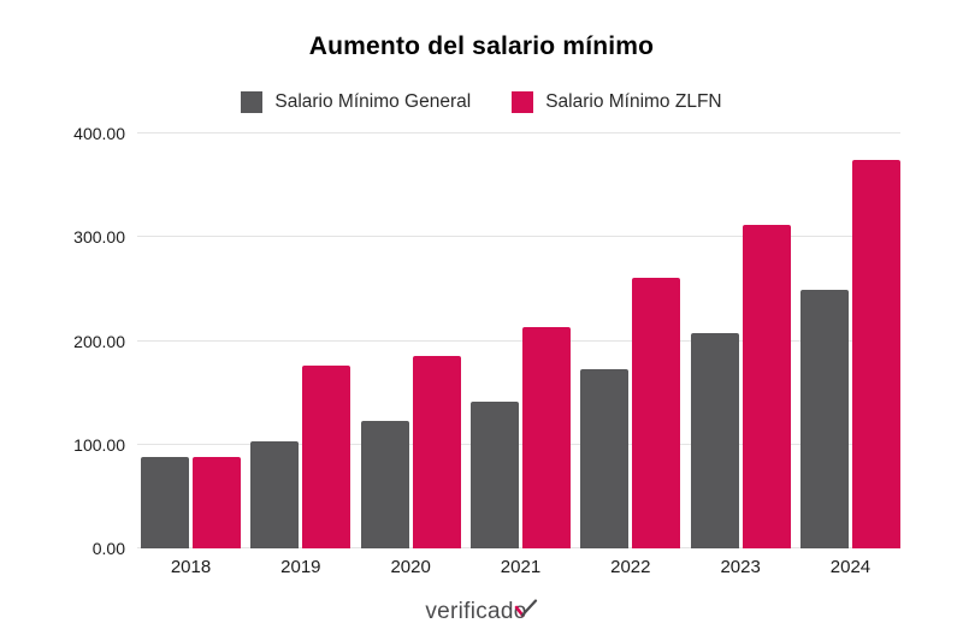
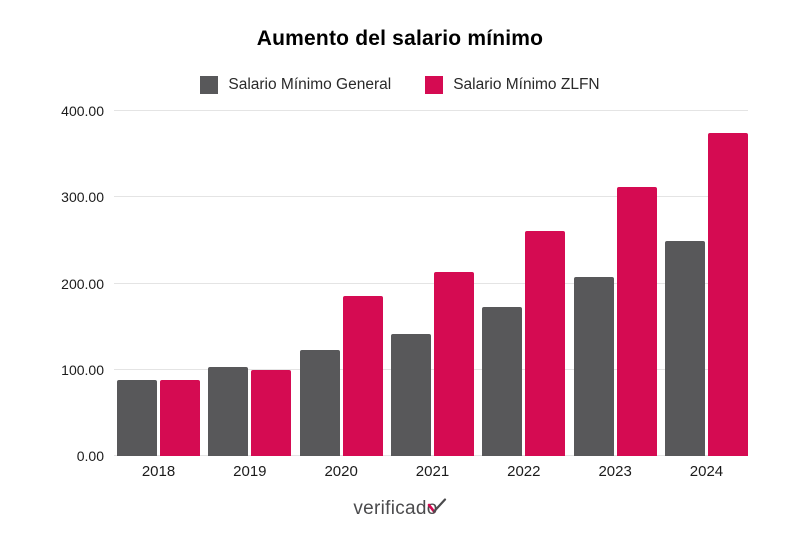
Salario Mínimo ZLFN/2019: 180 -> 100
